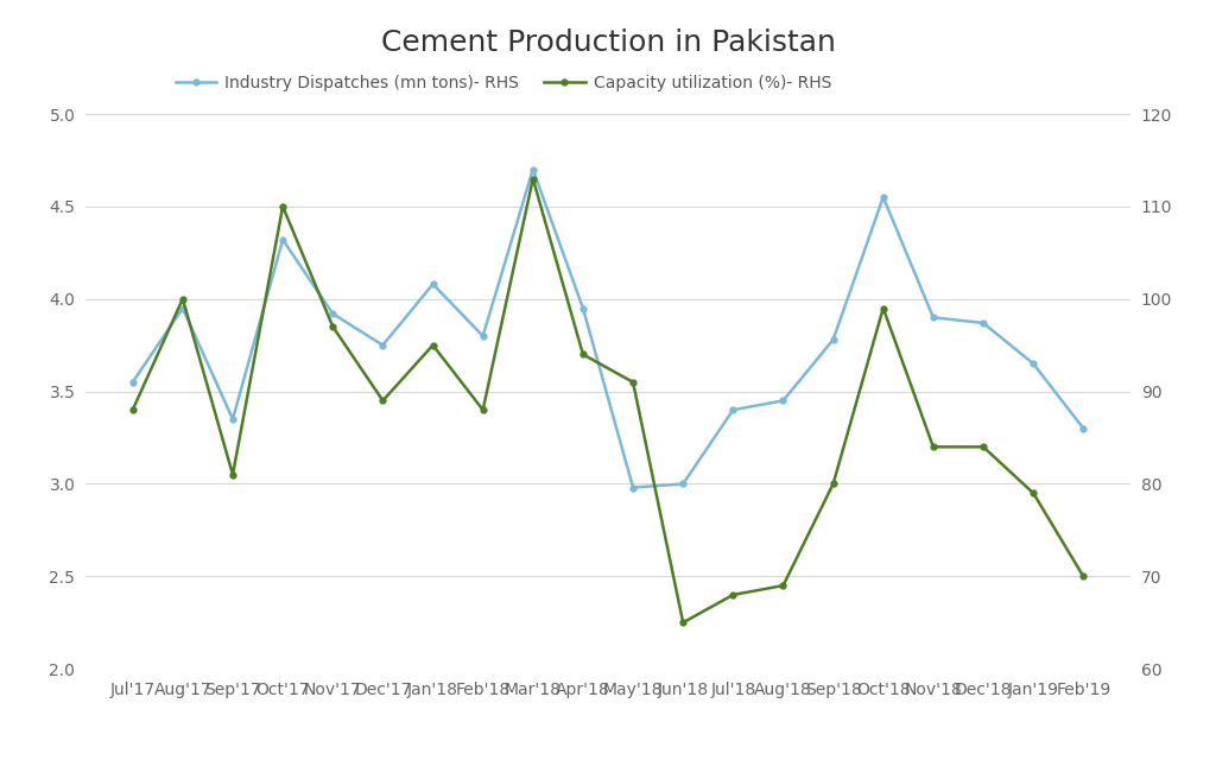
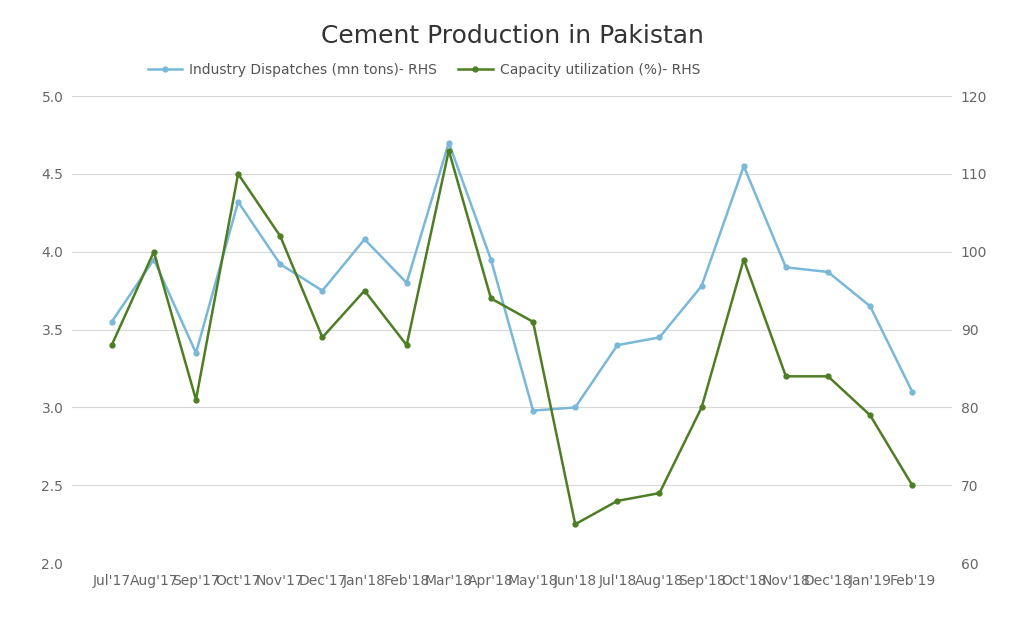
Capacity utilization (%)- RHS/Nov'17: 97 -> 102
Industry Dispatches (mn tons)- RHS/Feb'19: 3.30 -> 3.10
